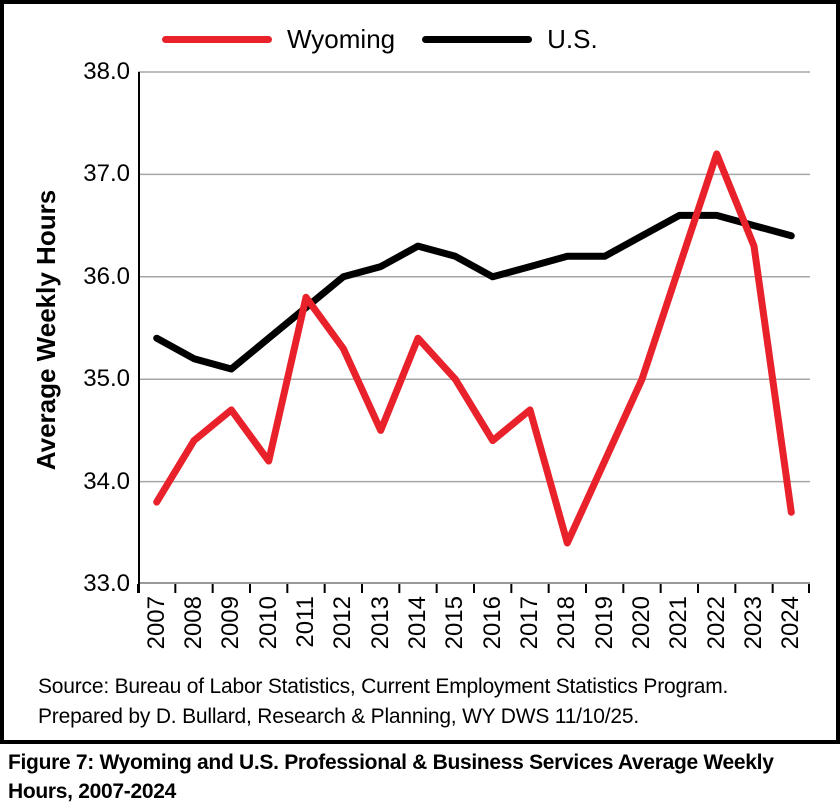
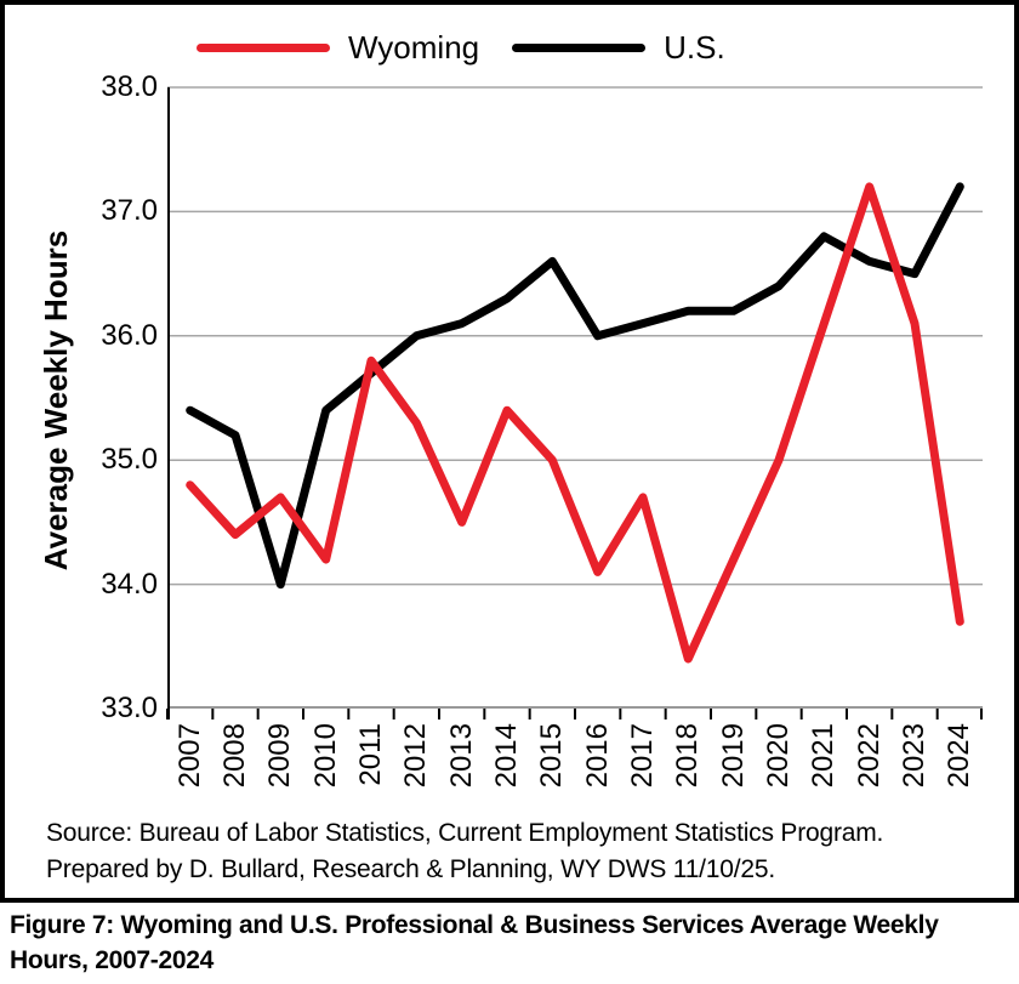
Wyoming/2007: 33.8 -> 34.8
U.S./2009: 35.1 -> 34.0
U.S./2015: 36.2 -> 36.6
Wyoming/2016: 34.4 -> 34.1
U.S./2021: 36.6 -> 36.8
Wyoming/2023: 36.3 -> 36.1
U.S./2024: 36.4 -> 37.2
